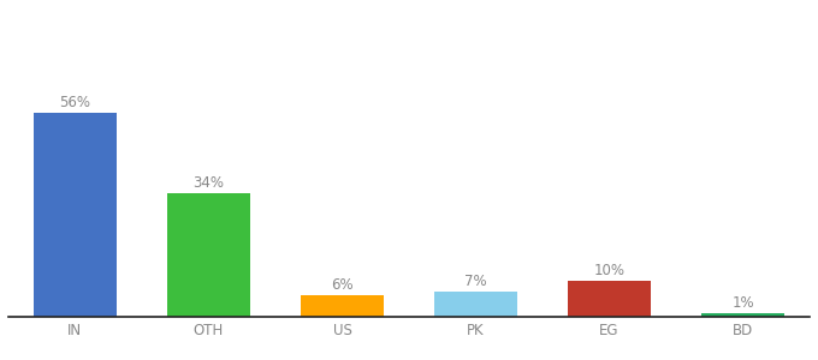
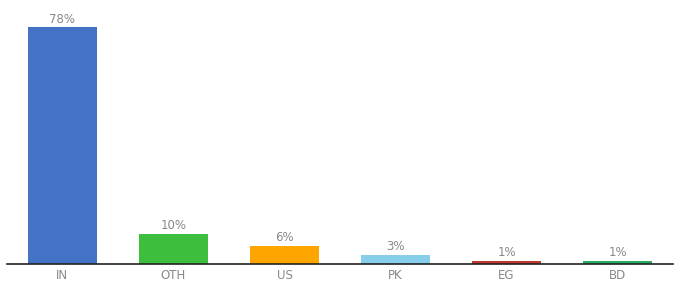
IN: 56% -> 78%
OTH: 34% -> 10%
PK: 7% -> 3%
EG: 10% -> 1%
